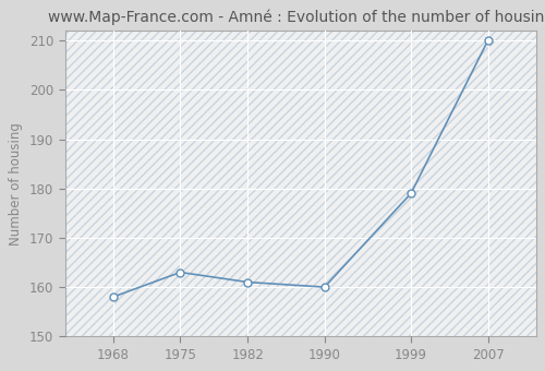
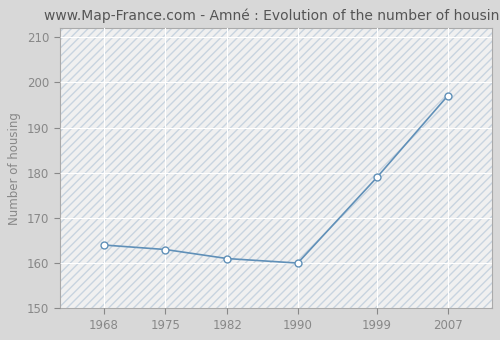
1968: 158 -> 164
2007: 210 -> 197
